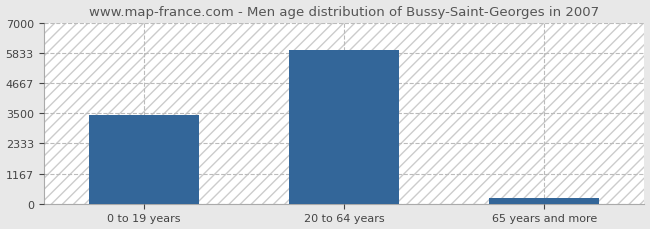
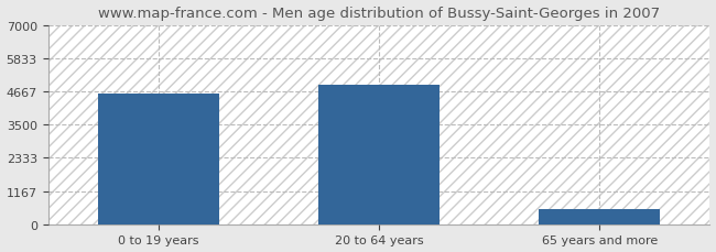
0 to 19 years: 3430 -> 4600
20 to 64 years: 5950 -> 4900
65 years and more: 210 -> 550
